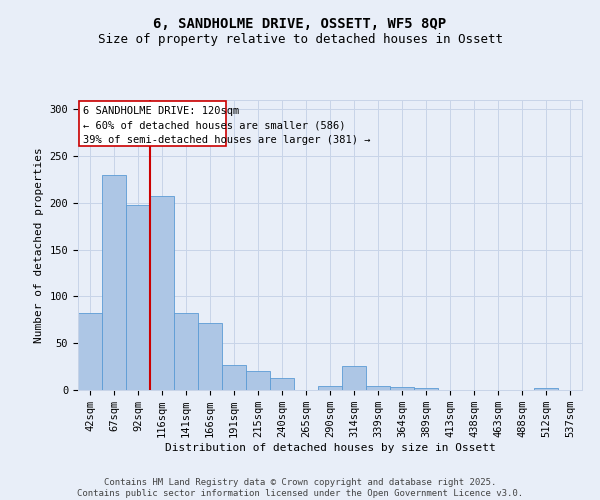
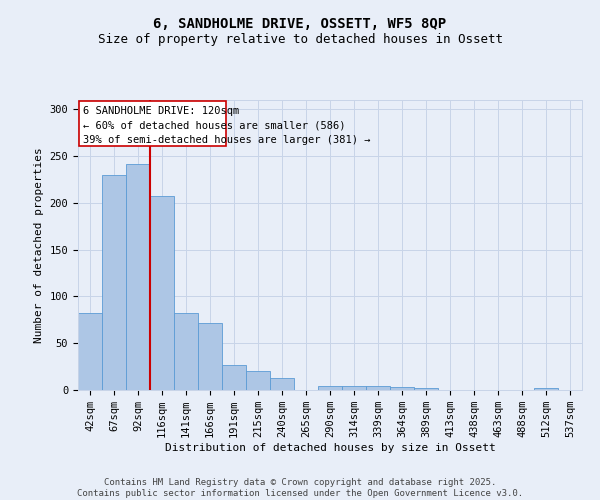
92sqm: 198 -> 242
314sqm: 26 -> 4
